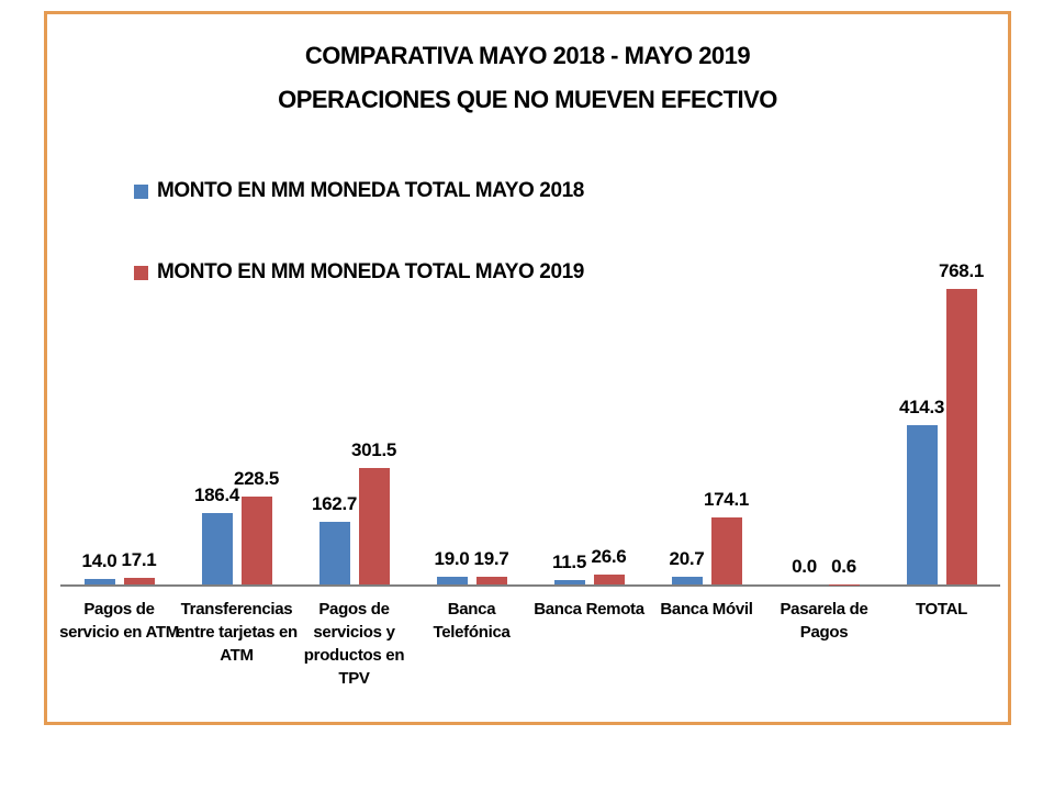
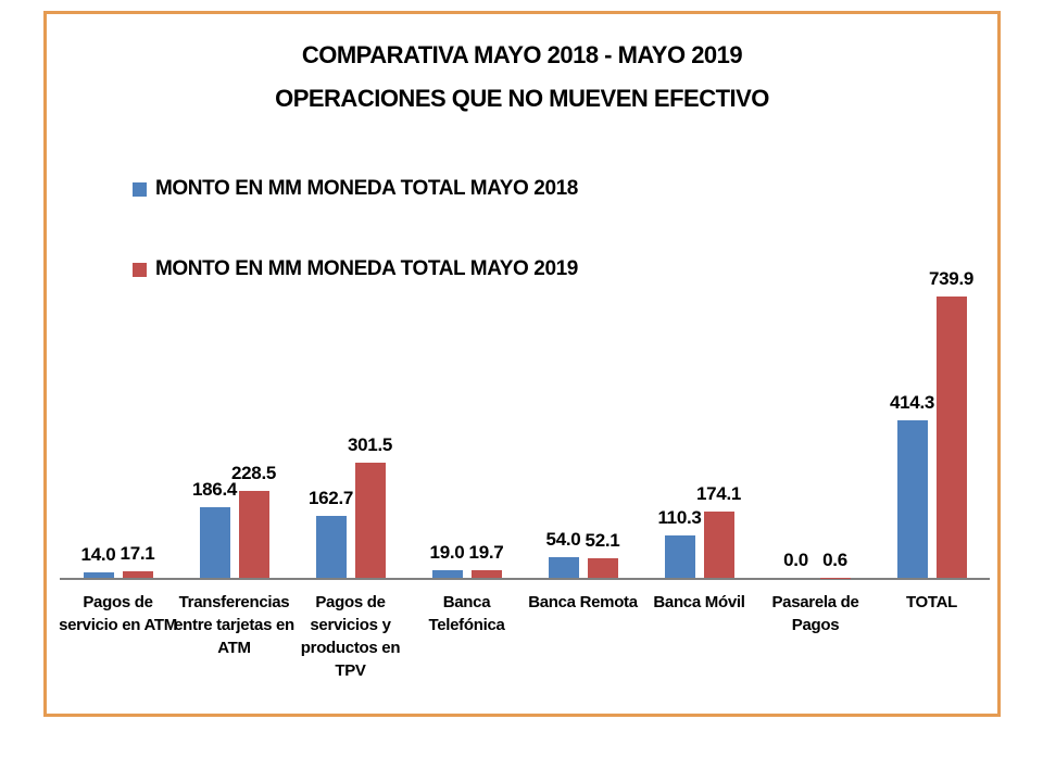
MONTO EN MM MONEDA TOTAL MAYO 2018/Banca Remota: 11.5 -> 54.0
MONTO EN MM MONEDA TOTAL MAYO 2019/Banca Remota: 26.6 -> 52.1
MONTO EN MM MONEDA TOTAL MAYO 2018/Banca Móvil: 20.7 -> 110.3
MONTO EN MM MONEDA TOTAL MAYO 2019/TOTAL: 768.1 -> 739.9
